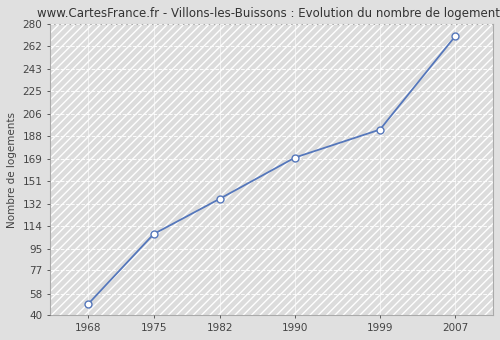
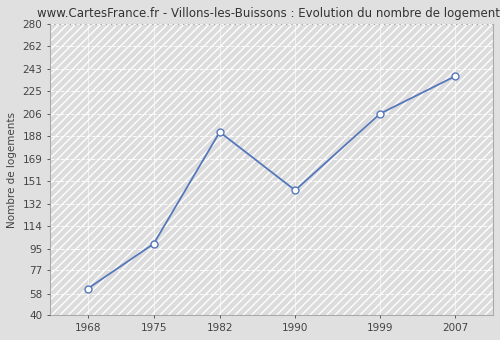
1968: 49 -> 62
1975: 107 -> 99
1982: 136 -> 191
1990: 170 -> 143
1999: 193 -> 206
2007: 270 -> 237
